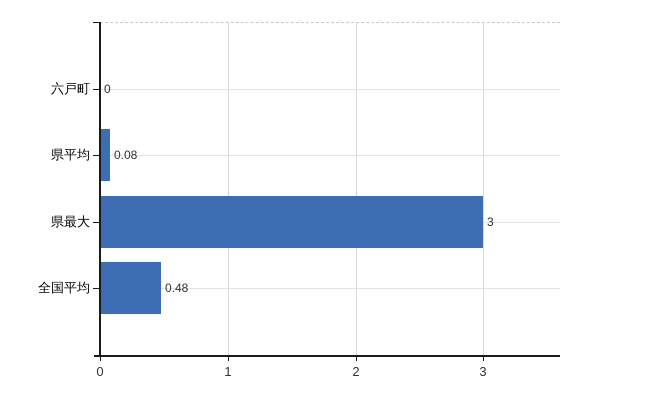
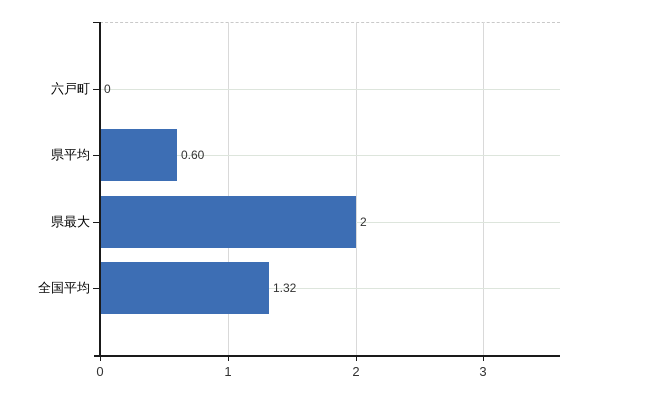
県平均: 0.08 -> 0.60
県最大: 3 -> 2
全国平均: 0.48 -> 1.32
